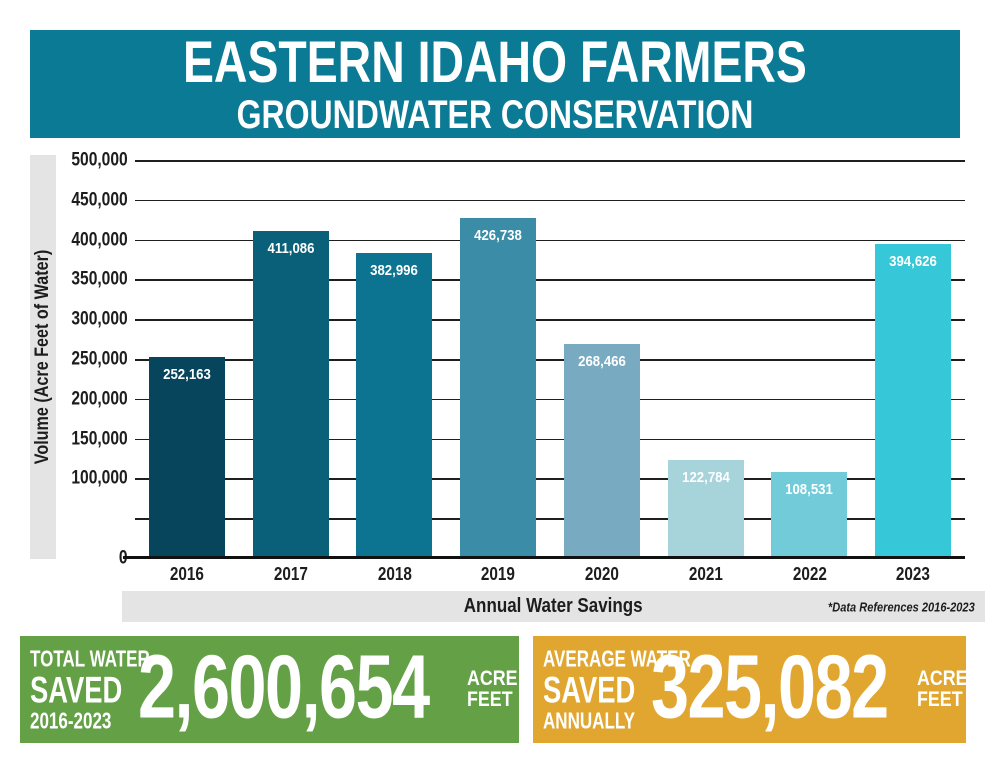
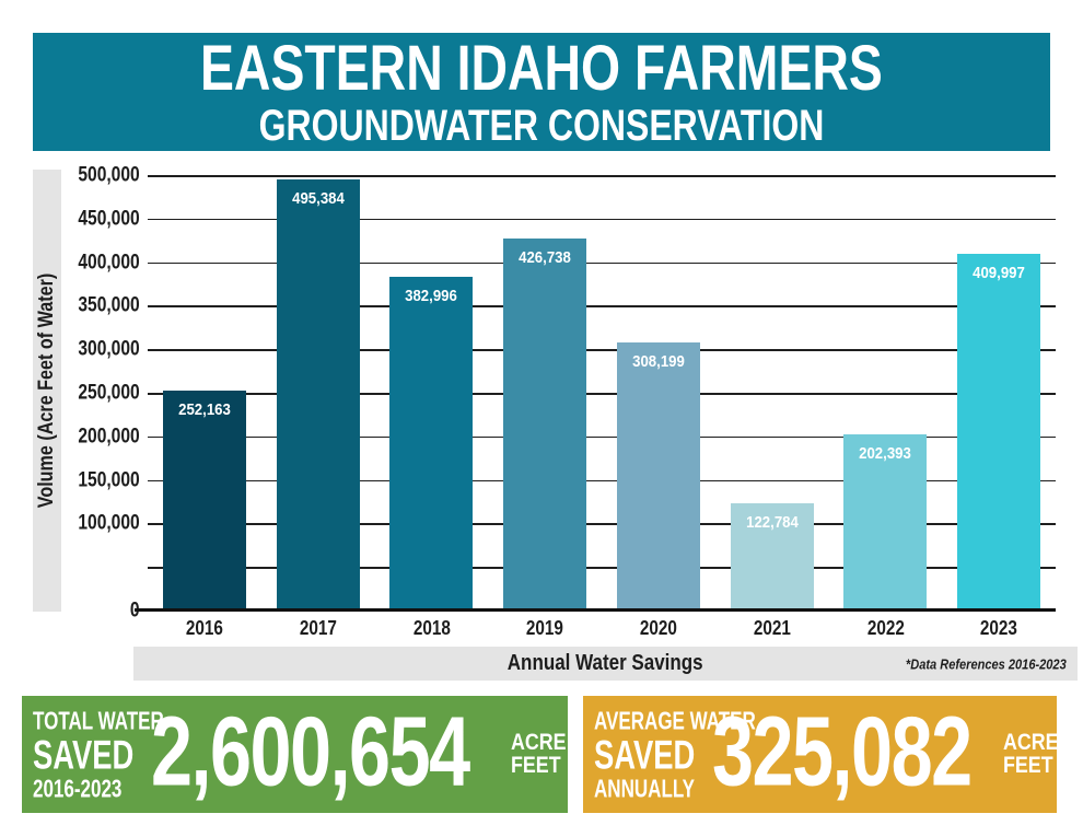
2017: 411,086 -> 495,384
2020: 268,466 -> 308,199
2022: 108,531 -> 202,393
2023: 394,626 -> 409,997
